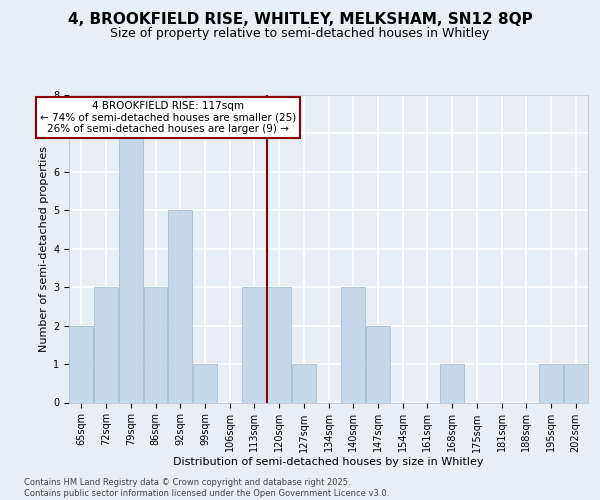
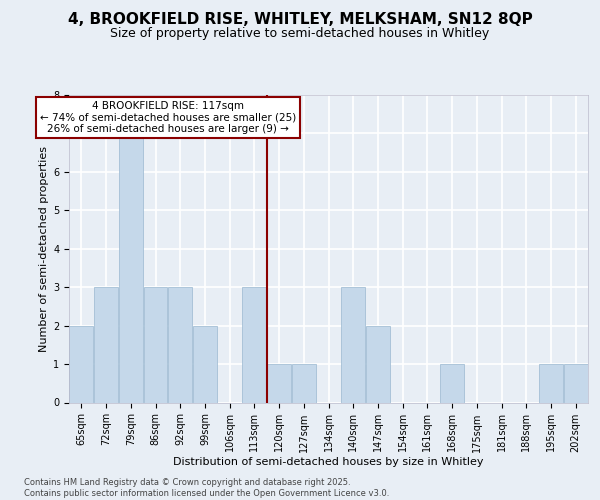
92sqm: 5 -> 3
99sqm: 1 -> 2
120sqm: 3 -> 1
